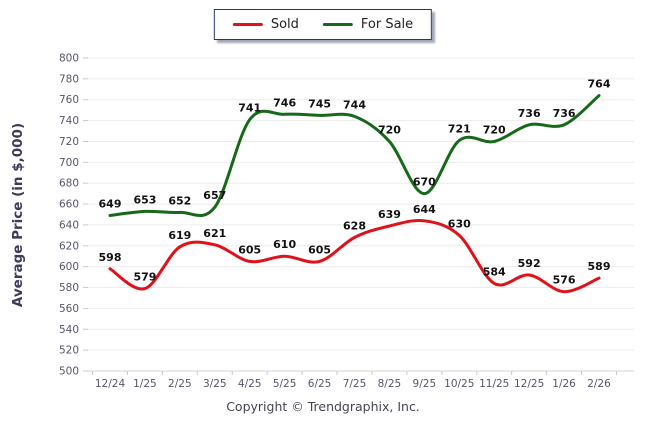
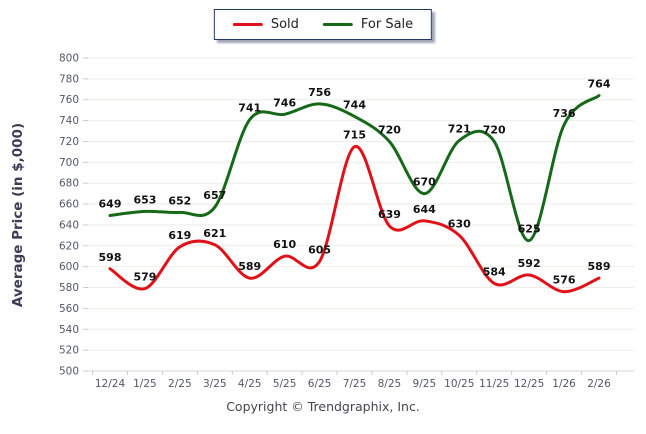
Sold/4/25: 605 -> 589
For Sale/6/25: 745 -> 756
Sold/7/25: 628 -> 715
For Sale/12/25: 736 -> 625
